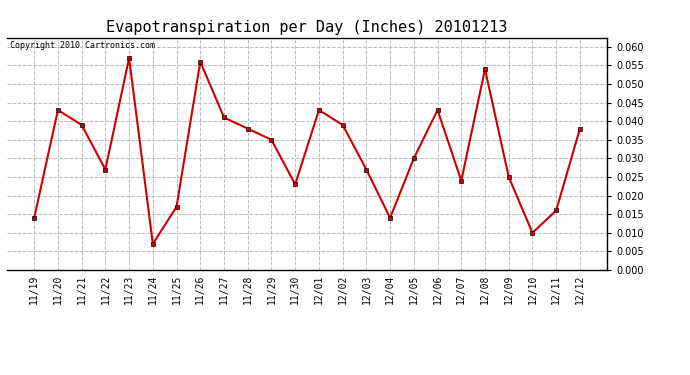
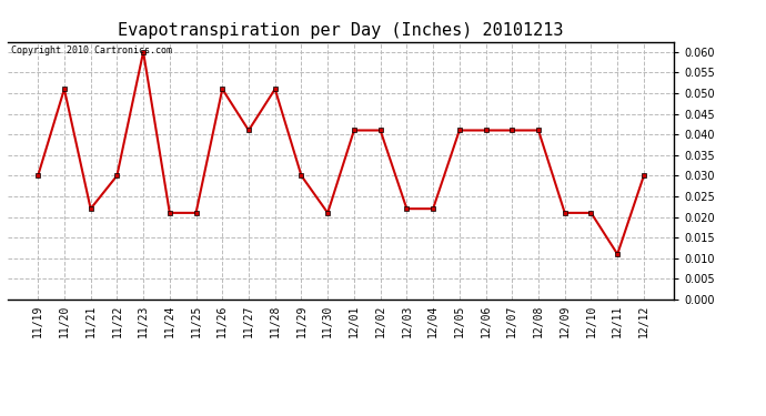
11/19: 0.014 -> 0.030
11/20: 0.043 -> 0.051
11/21: 0.039 -> 0.022
11/22: 0.027 -> 0.030
11/23: 0.057 -> 0.060
11/24: 0.007 -> 0.021
11/25: 0.017 -> 0.021
11/26: 0.056 -> 0.051
11/28: 0.038 -> 0.051
11/29: 0.035 -> 0.030
11/30: 0.023 -> 0.021
12/01: 0.043 -> 0.041
12/02: 0.039 -> 0.041
12/03: 0.027 -> 0.022
12/04: 0.014 -> 0.022
12/05: 0.030 -> 0.041
12/06: 0.043 -> 0.041
12/07: 0.024 -> 0.041
12/08: 0.054 -> 0.041
12/09: 0.025 -> 0.021
12/10: 0.010 -> 0.021
12/11: 0.016 -> 0.011
12/12: 0.038 -> 0.030
